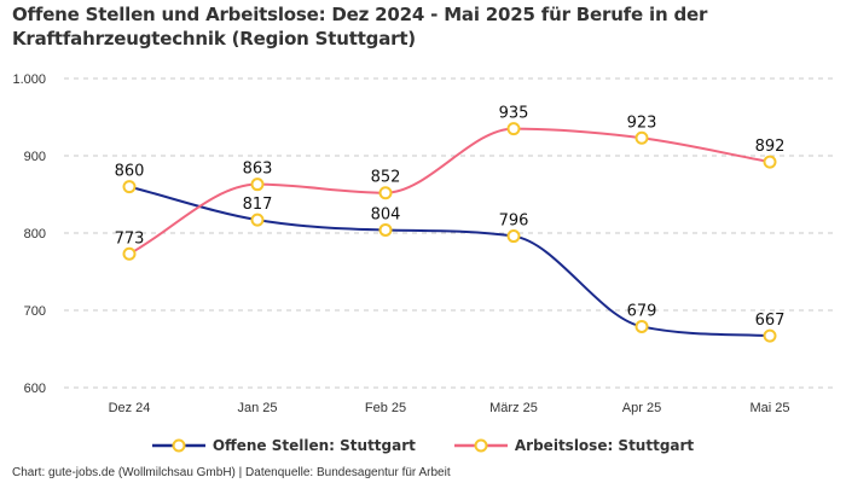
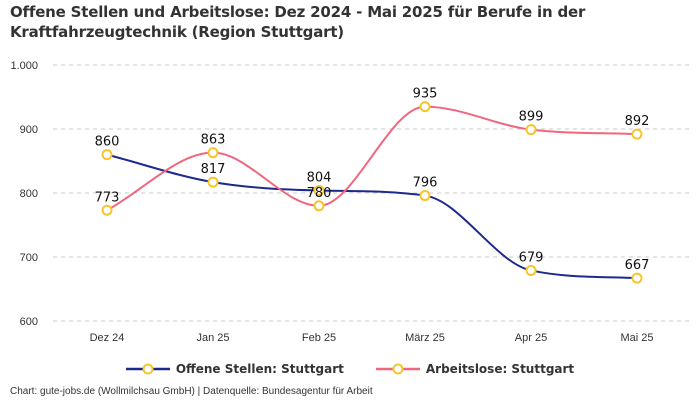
Arbeitslose: Stuttgart/Feb 25: 852 -> 780
Arbeitslose: Stuttgart/Apr 25: 923 -> 899
